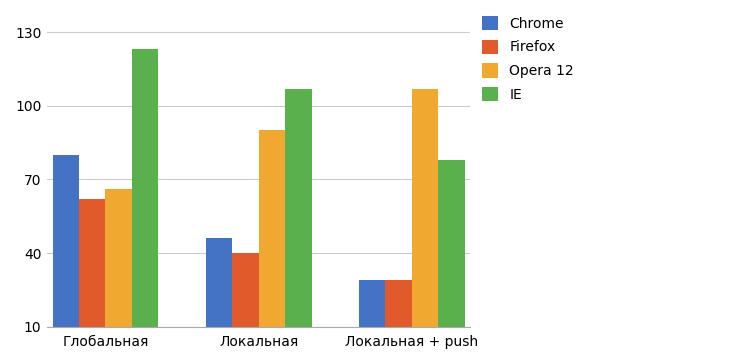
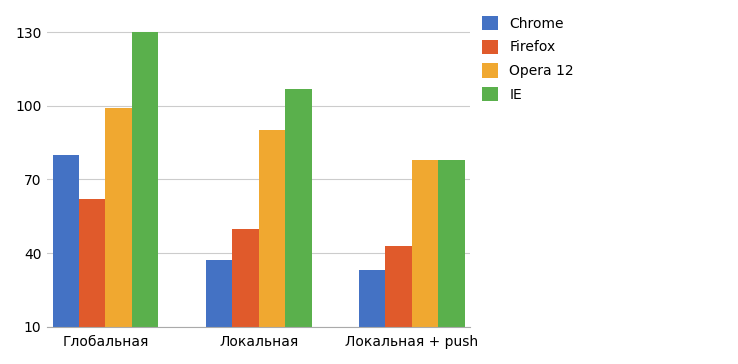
Opera 12/Глобальная: 66 -> 99
IE/Глобальная: 123 -> 130
Chrome/Локальная: 46 -> 37
Firefox/Локальная: 40 -> 50
Chrome/Локальная + push: 29 -> 33
Firefox/Локальная + push: 29 -> 43
Opera 12/Локальная + push: 107 -> 78
